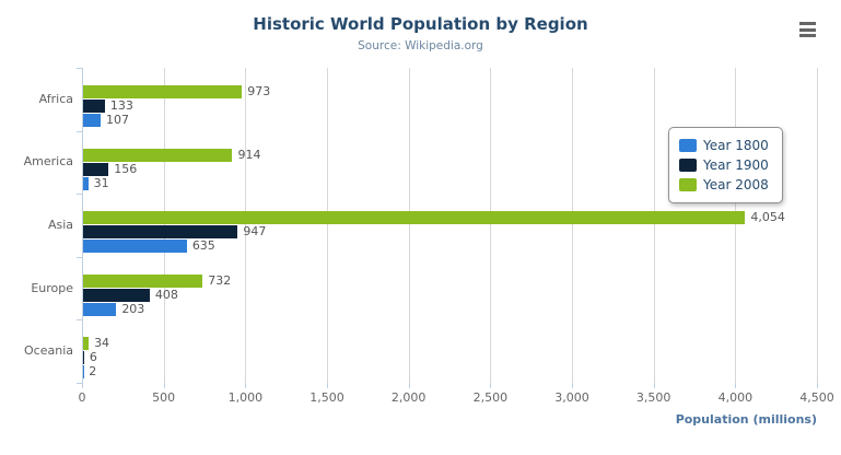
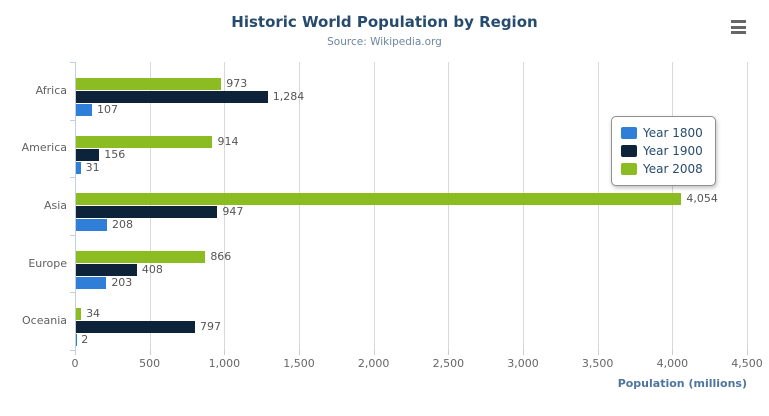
Year 1900/Africa: 133 -> 1,284
Year 1800/Asia: 635 -> 208
Year 2008/Europe: 732 -> 866
Year 1900/Oceania: 6 -> 797
